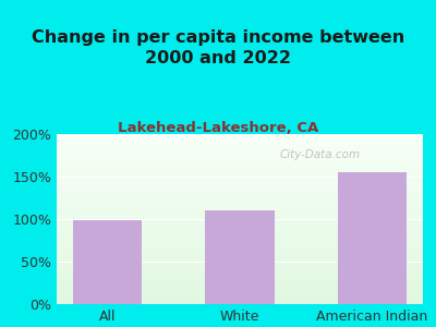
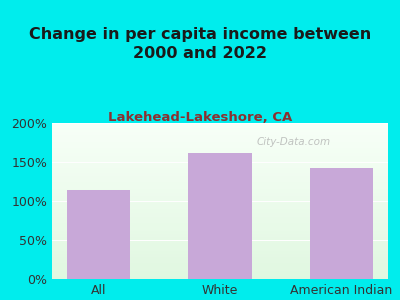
All: 99% -> 114%
White: 110% -> 162%
American Indian: 155% -> 142%
